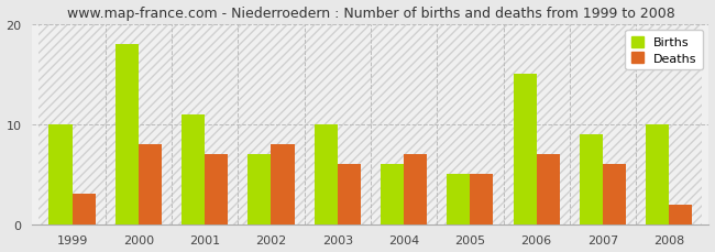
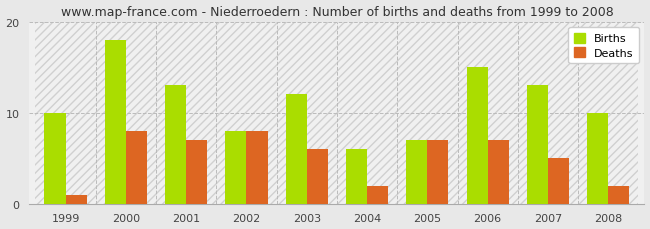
Deaths/1999: 3 -> 1
Births/2001: 11 -> 13
Births/2002: 7 -> 8
Births/2003: 10 -> 12
Deaths/2004: 7 -> 2
Births/2005: 5 -> 7
Deaths/2005: 5 -> 7
Births/2007: 9 -> 13
Deaths/2007: 6 -> 5
